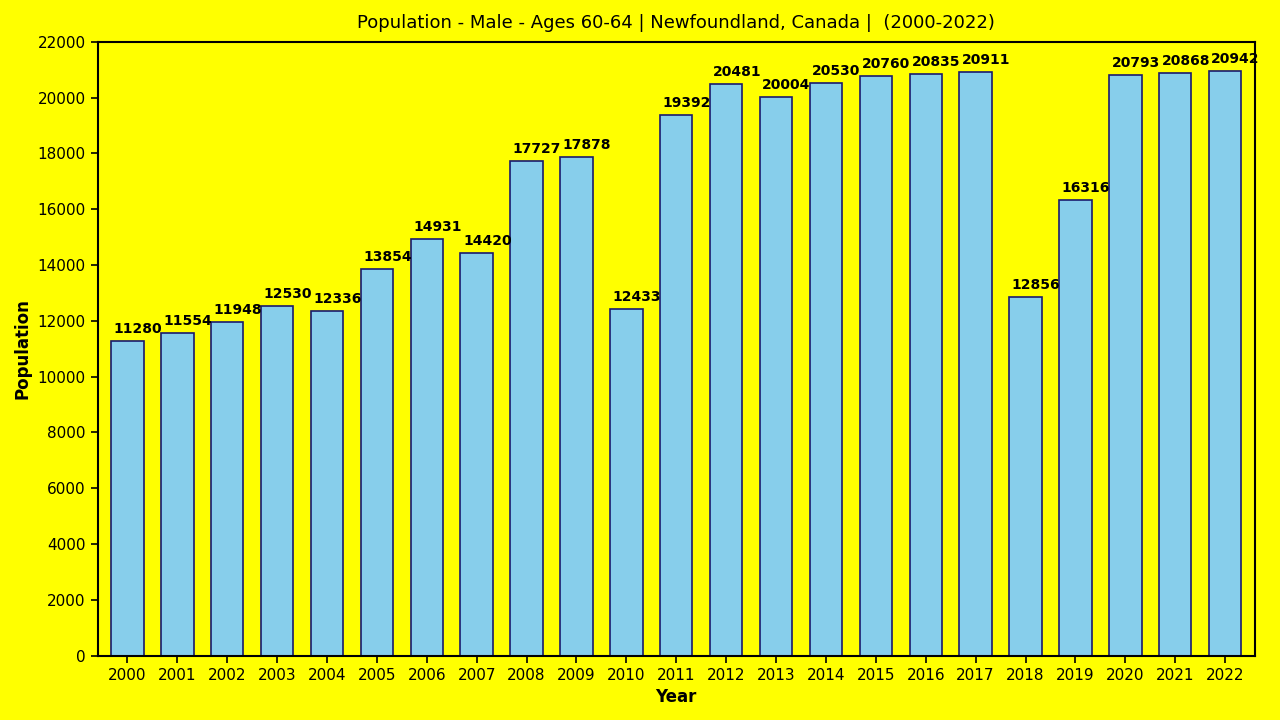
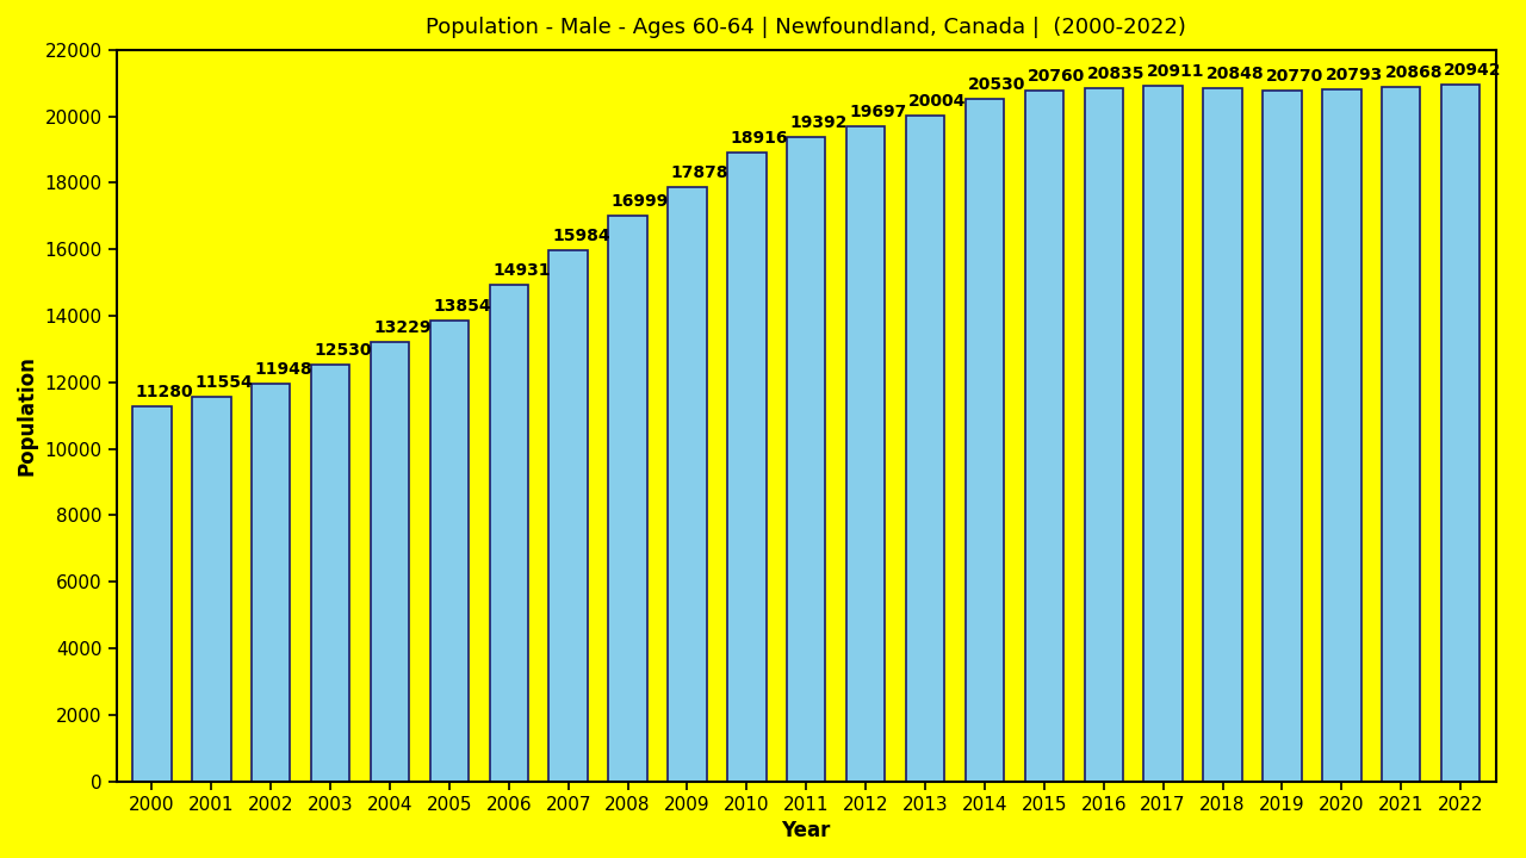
2004: 12336 -> 13229
2007: 14420 -> 15984
2008: 17727 -> 16999
2010: 12433 -> 18916
2012: 20481 -> 19697
2018: 12856 -> 20848
2019: 16316 -> 20770
